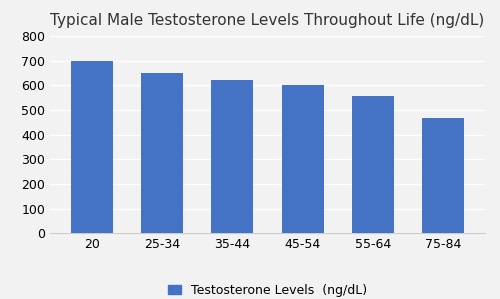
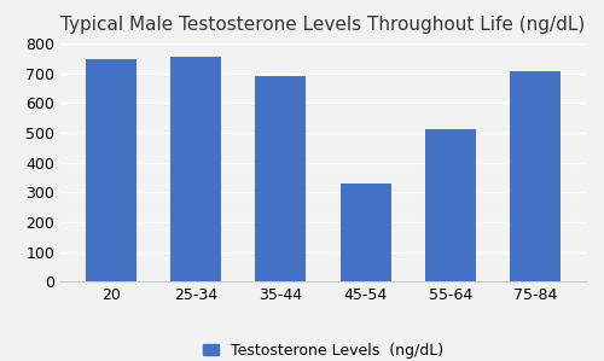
20: 700 -> 745
25-34: 650 -> 755
35-44: 620 -> 690
45-54: 600 -> 330
55-64: 557 -> 510
75-84: 467 -> 705
